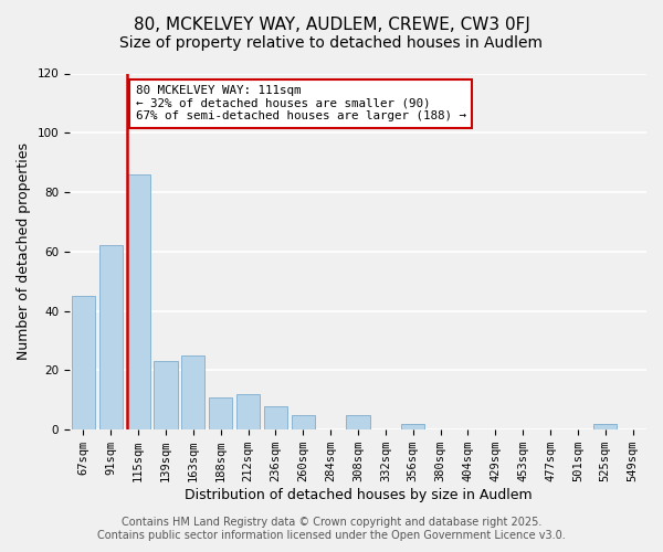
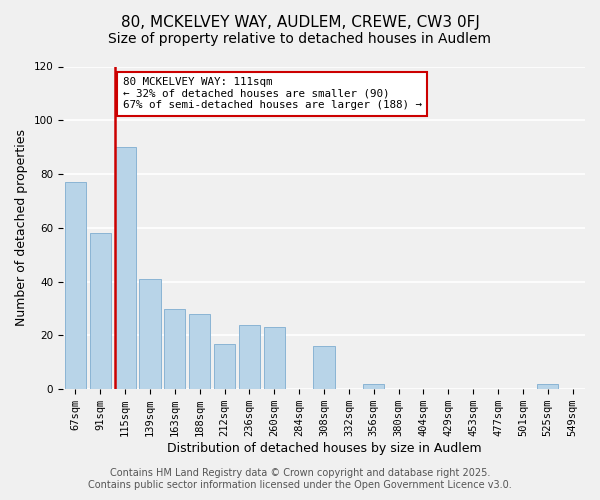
67sqm: 45 -> 77
91sqm: 62 -> 58
115sqm: 86 -> 90
139sqm: 23 -> 41
163sqm: 25 -> 30
188sqm: 11 -> 28
212sqm: 12 -> 17
236sqm: 8 -> 24
260sqm: 5 -> 23
308sqm: 5 -> 16
